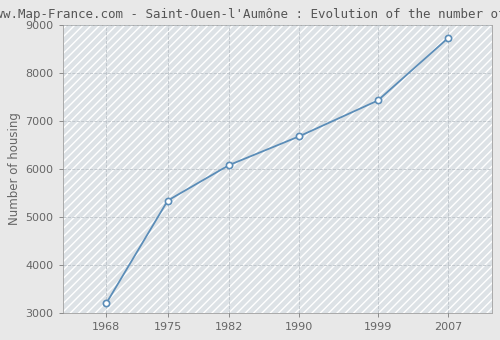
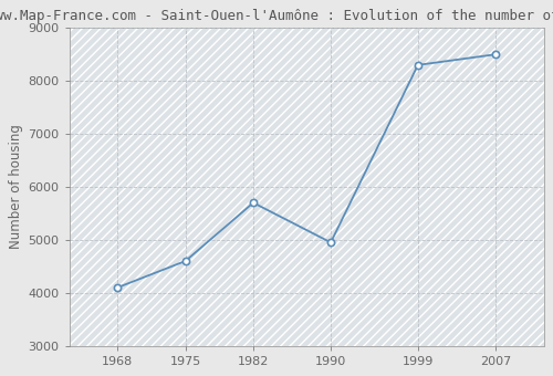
1968: 3200 -> 4100
1975: 5340 -> 4600
1982: 6080 -> 5700
1990: 6680 -> 4950
1999: 7430 -> 8300
2007: 8730 -> 8500
